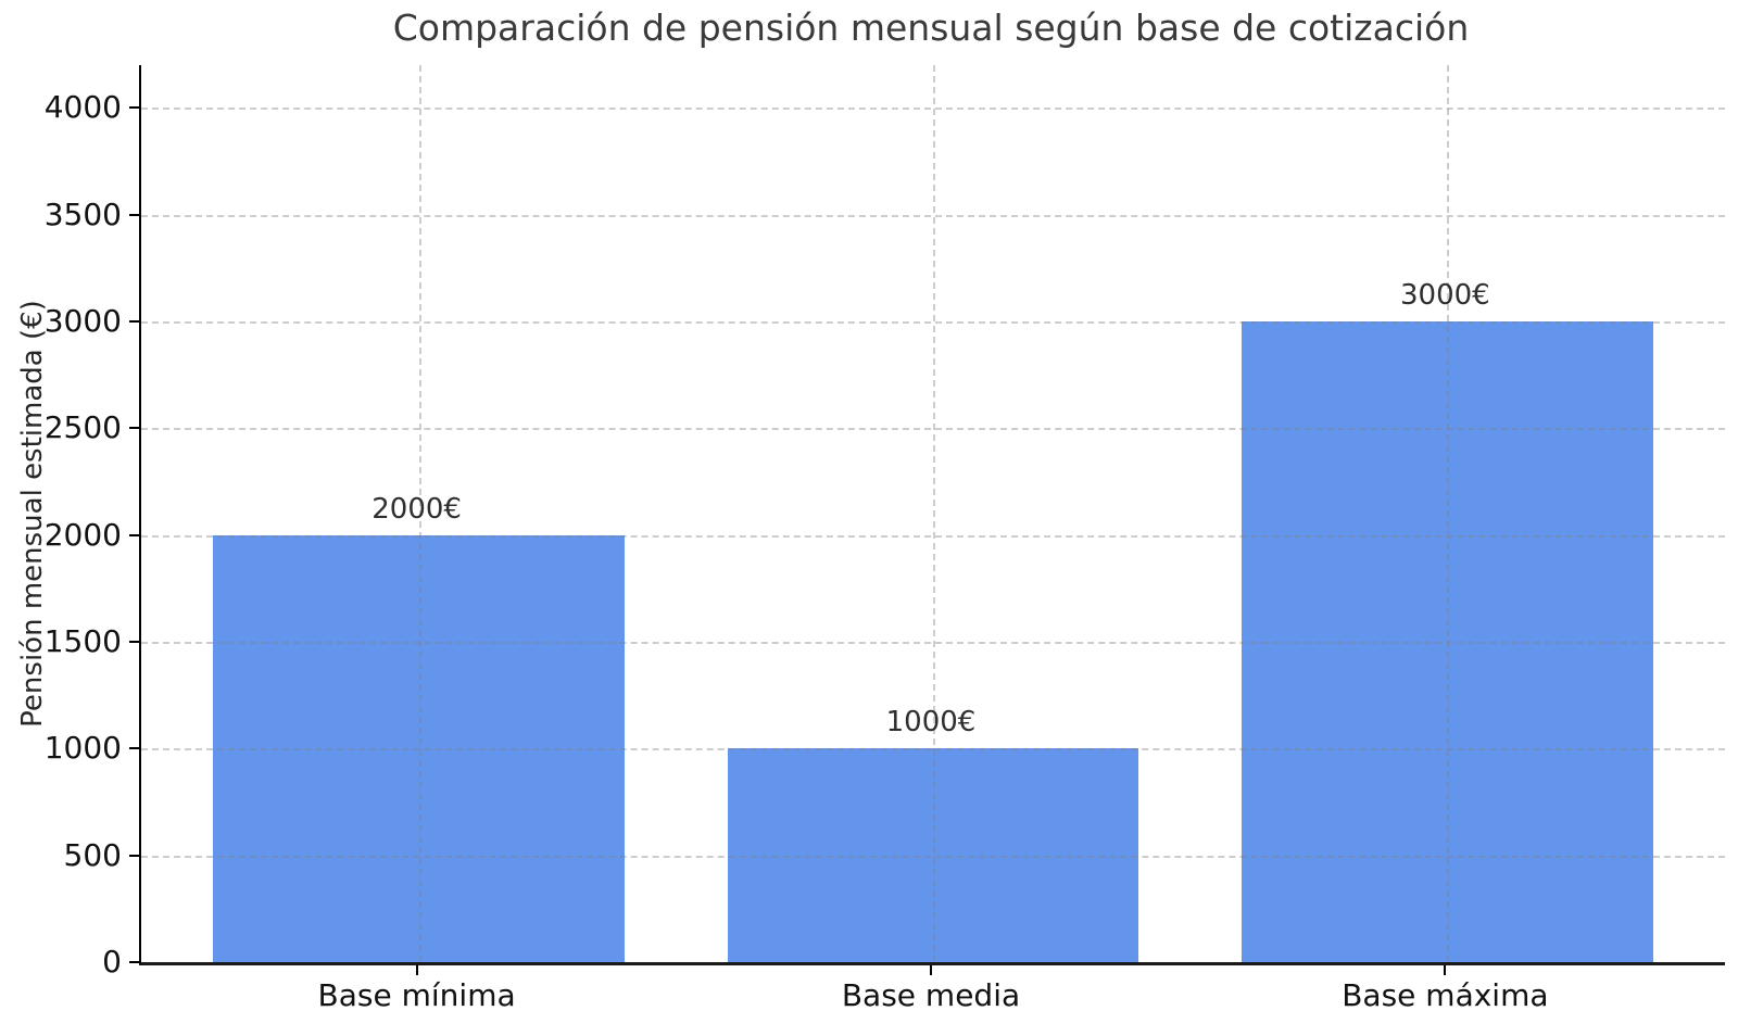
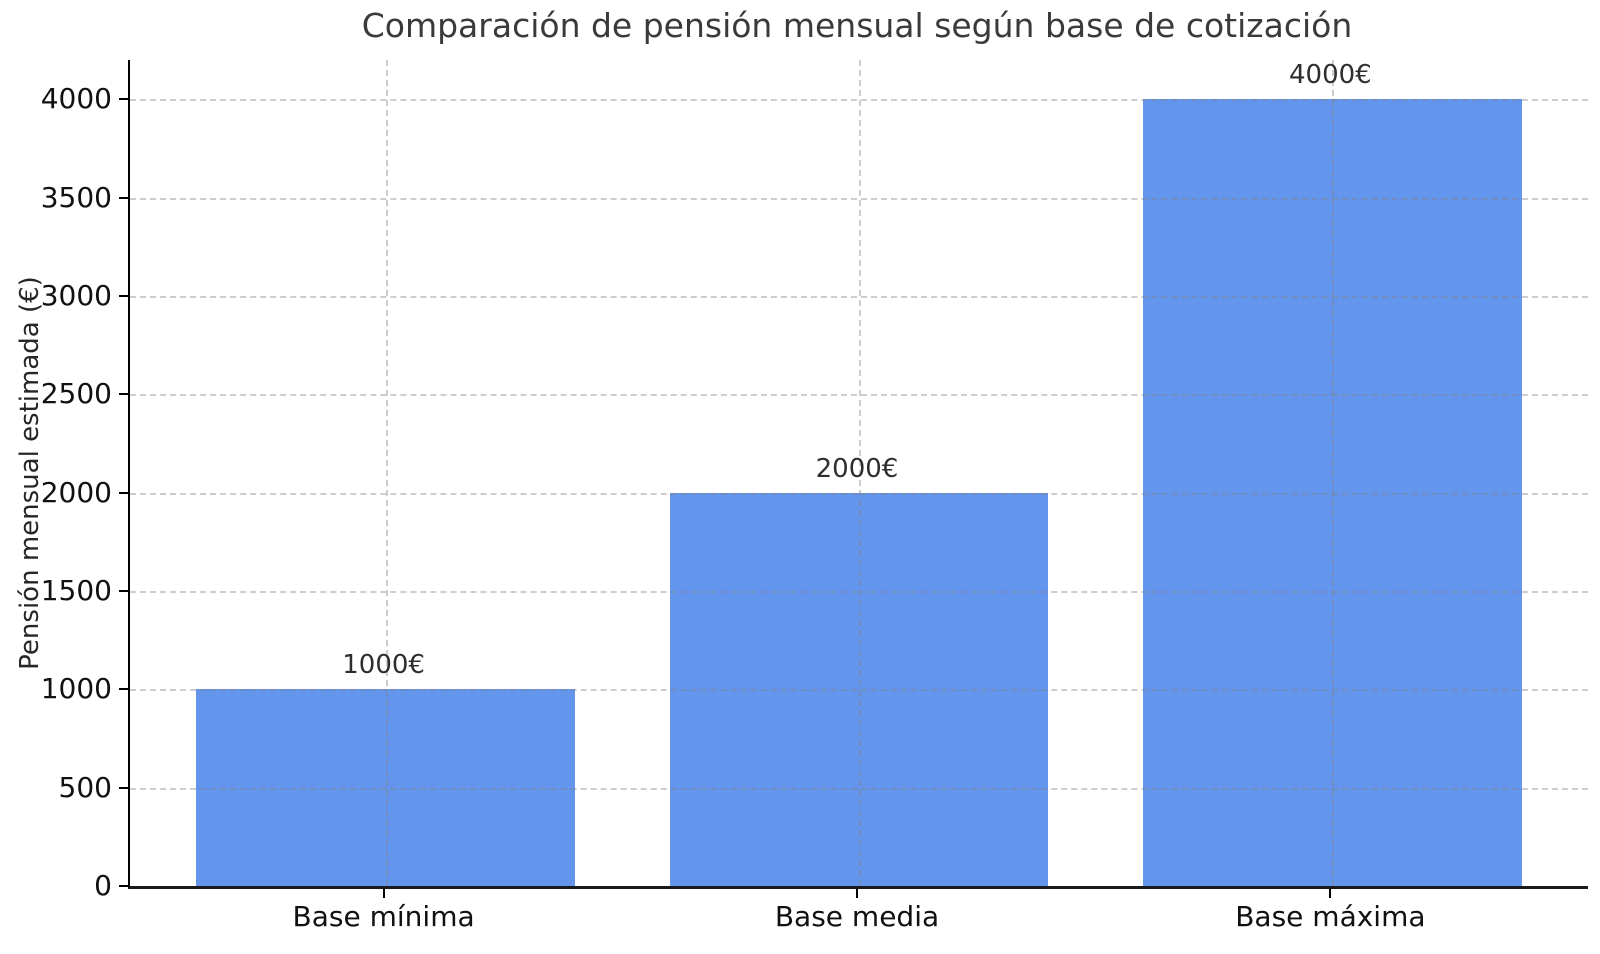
Base mínima: 2000 -> 1000
Base media: 1000 -> 2000
Base máxima: 3000 -> 4000
